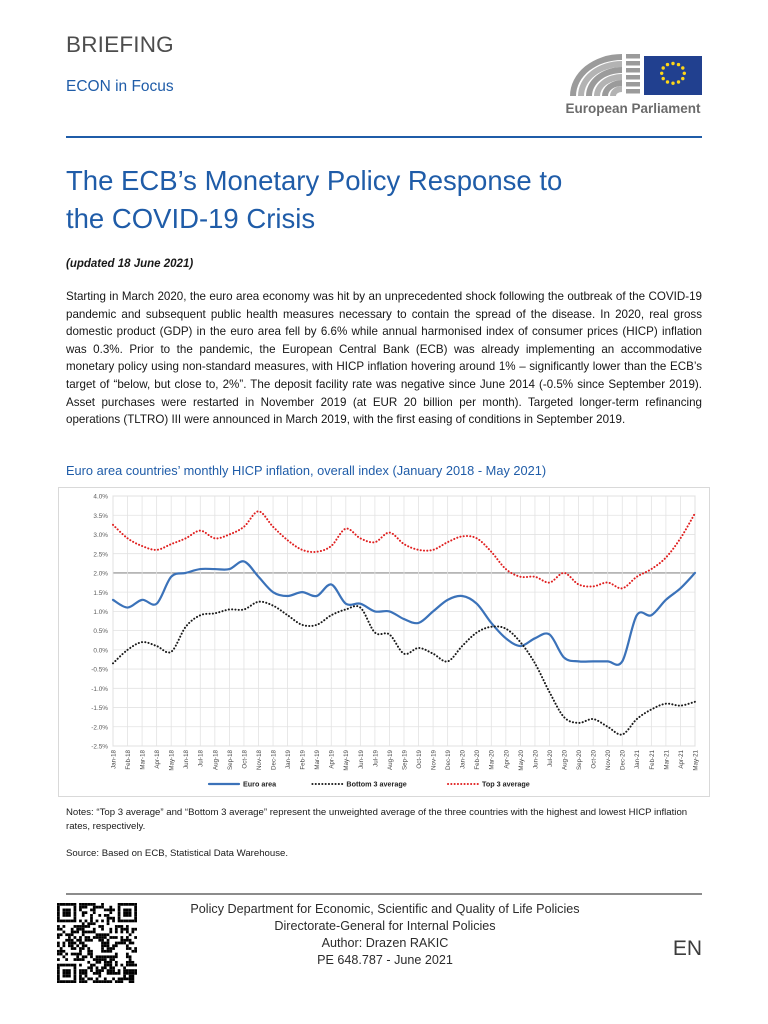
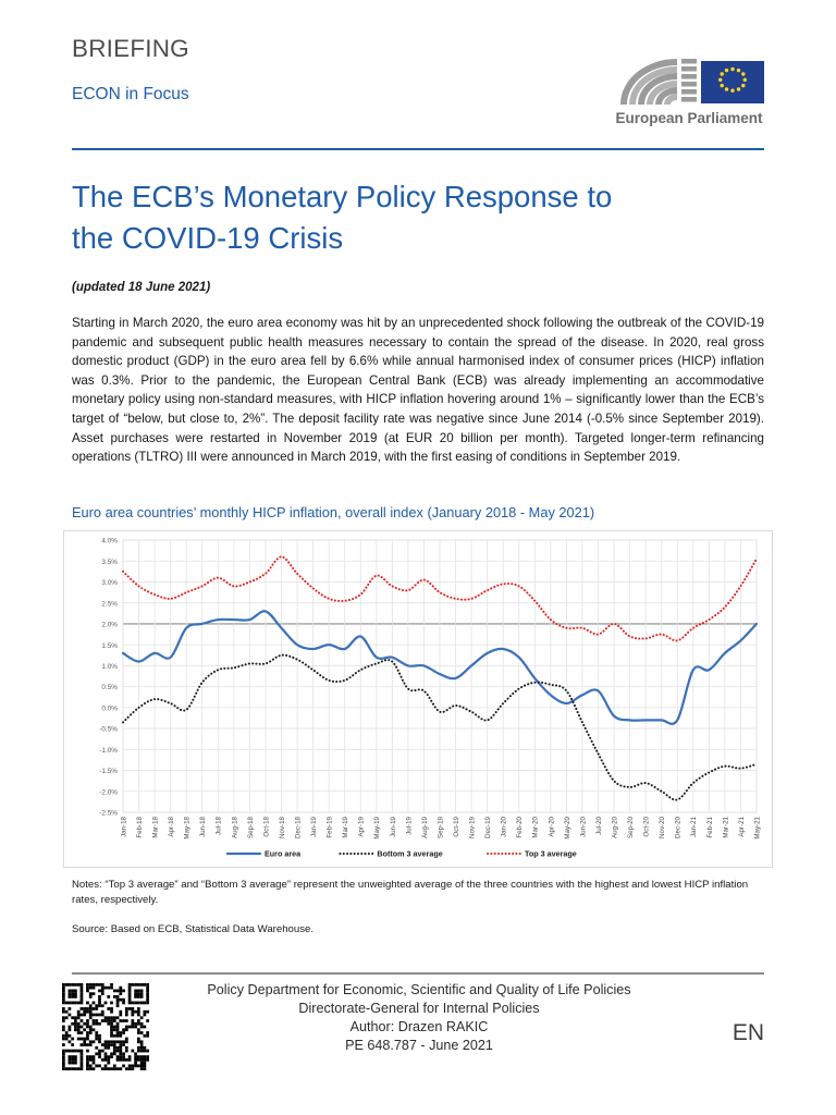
Bottom 3 average/May-20: 0.2% -> 0.4%
